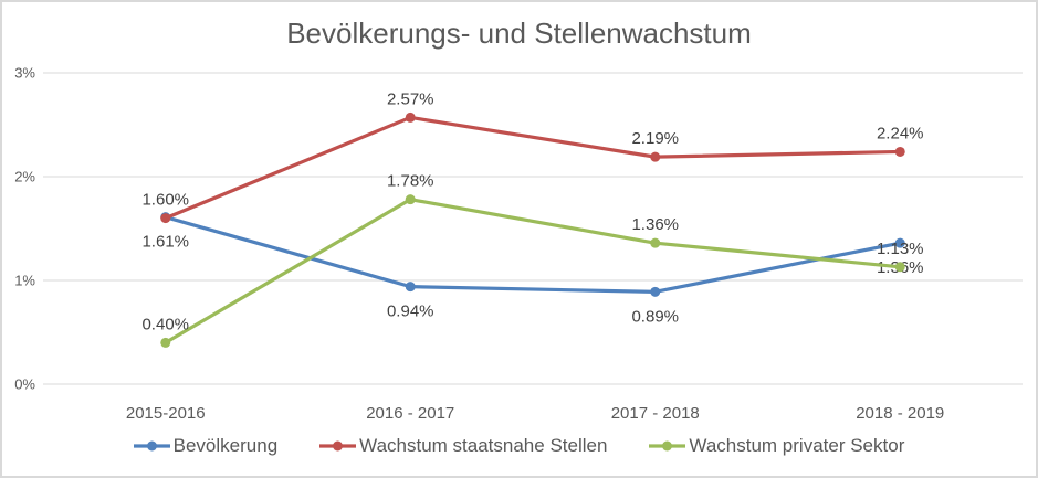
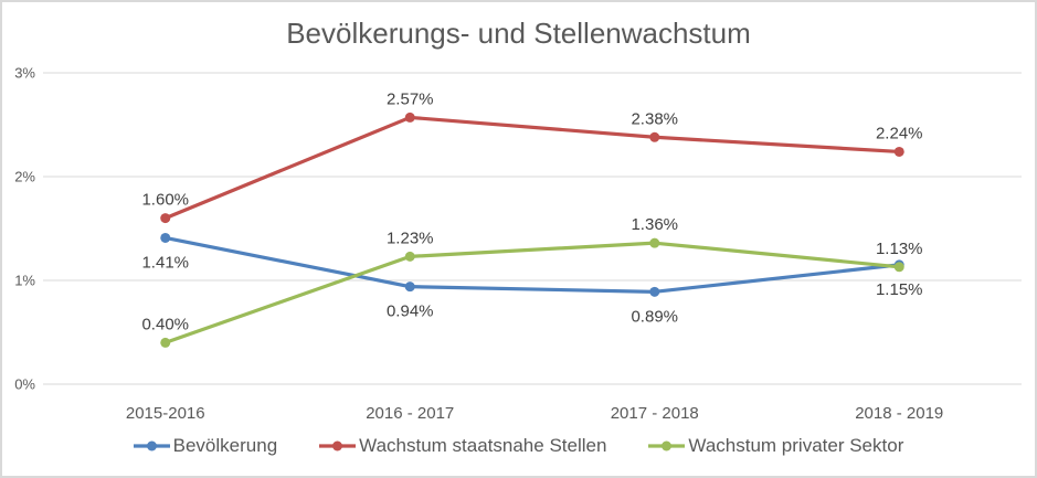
Bevölkerung/2015-2016: 1.61% -> 1.41%
Wachstum privater Sektor/2016 - 2017: 1.78% -> 1.23%
Wachstum staatsnahe Stellen/2017 - 2018: 2.19% -> 2.38%
Bevölkerung/2018 - 2019: 1.36% -> 1.15%
